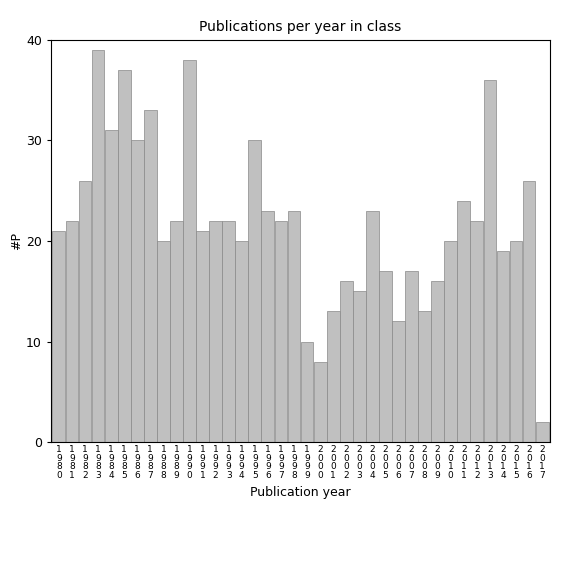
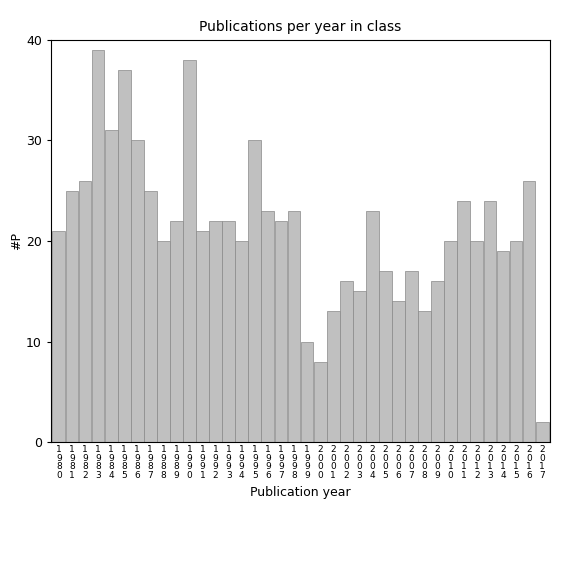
1 9 8 1: 22 -> 25
1 9 8 7: 33 -> 25
2 0 0 6: 12 -> 14
2 0 1 2: 22 -> 20
2 0 1 3: 36 -> 24
